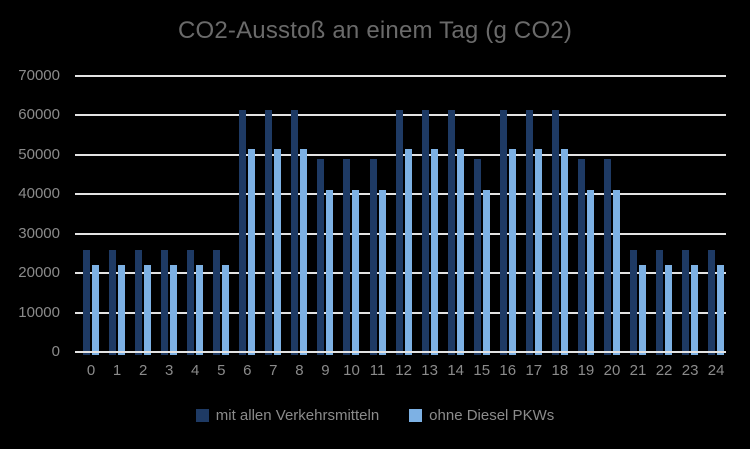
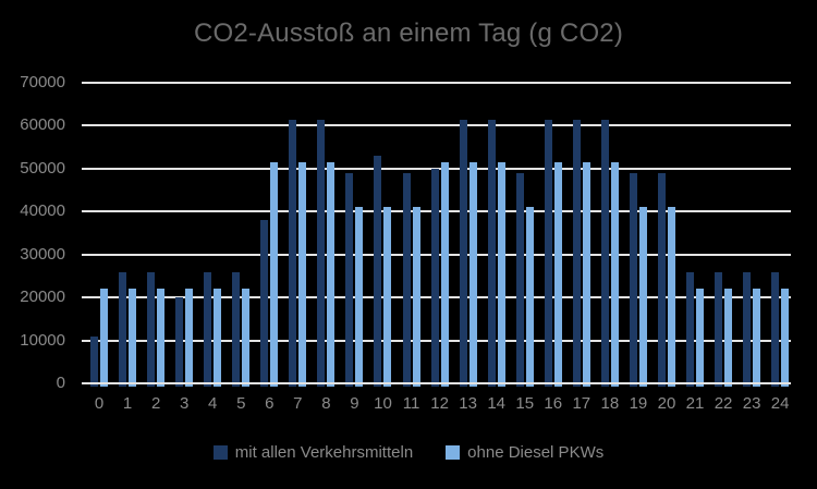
mit allen Verkehrsmitteln/0: 26000 -> 11000
mit allen Verkehrsmitteln/3: 26000 -> 20000
mit allen Verkehrsmitteln/6: 62000 -> 38000
mit allen Verkehrsmitteln/10: 49000 -> 53000
mit allen Verkehrsmitteln/12: 62000 -> 50000
